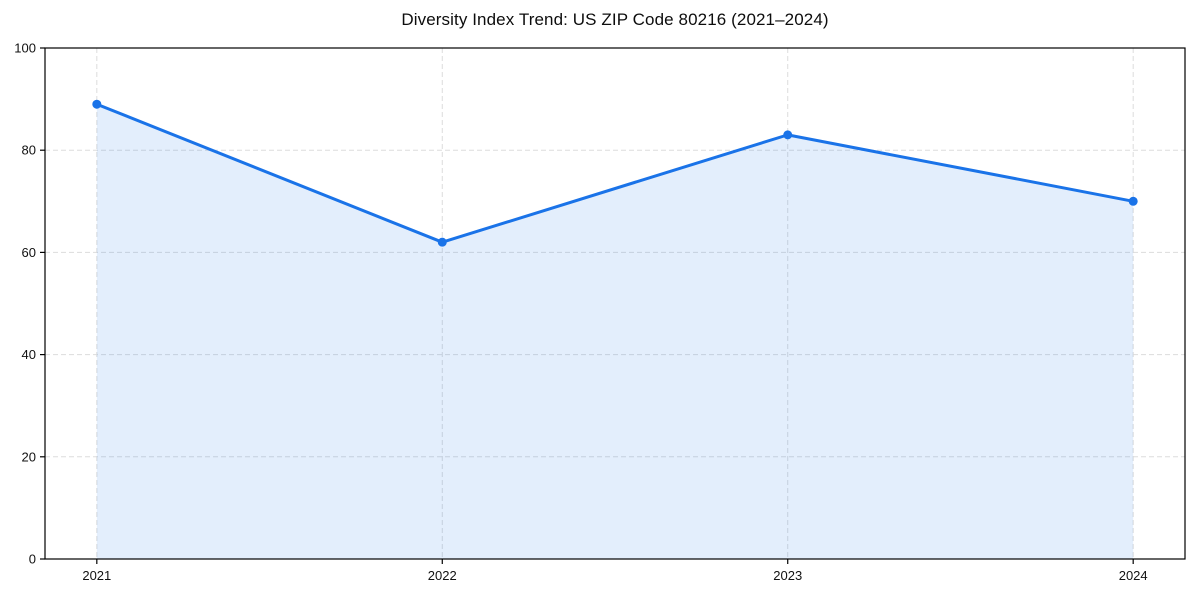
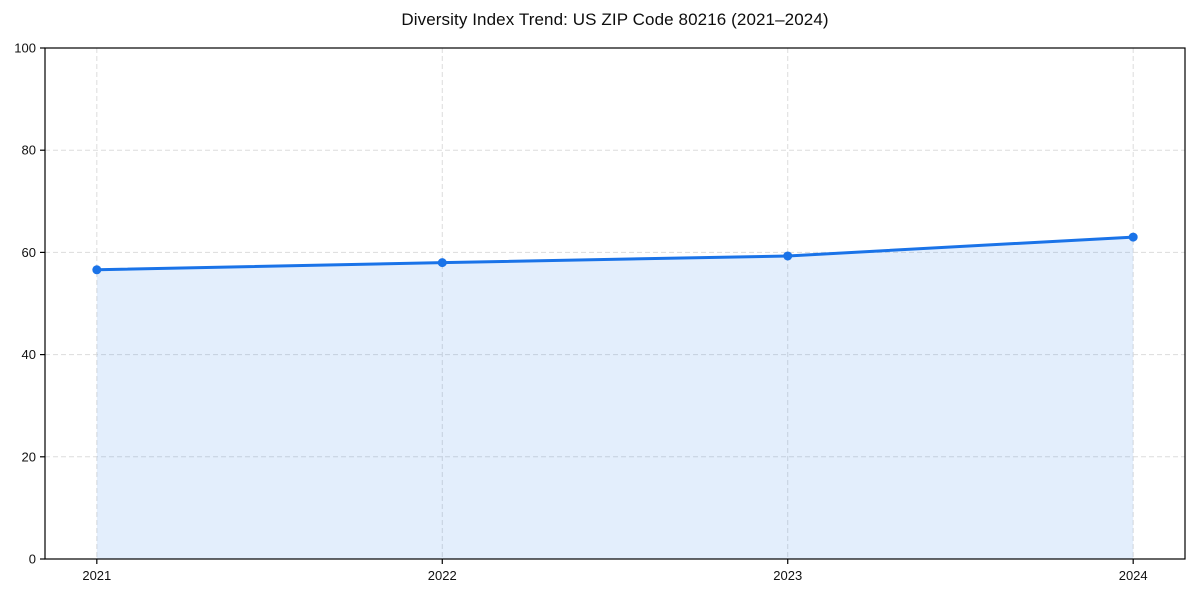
2021: 89 -> 57
2022: 62 -> 58
2023: 83 -> 59
2024: 70 -> 63
